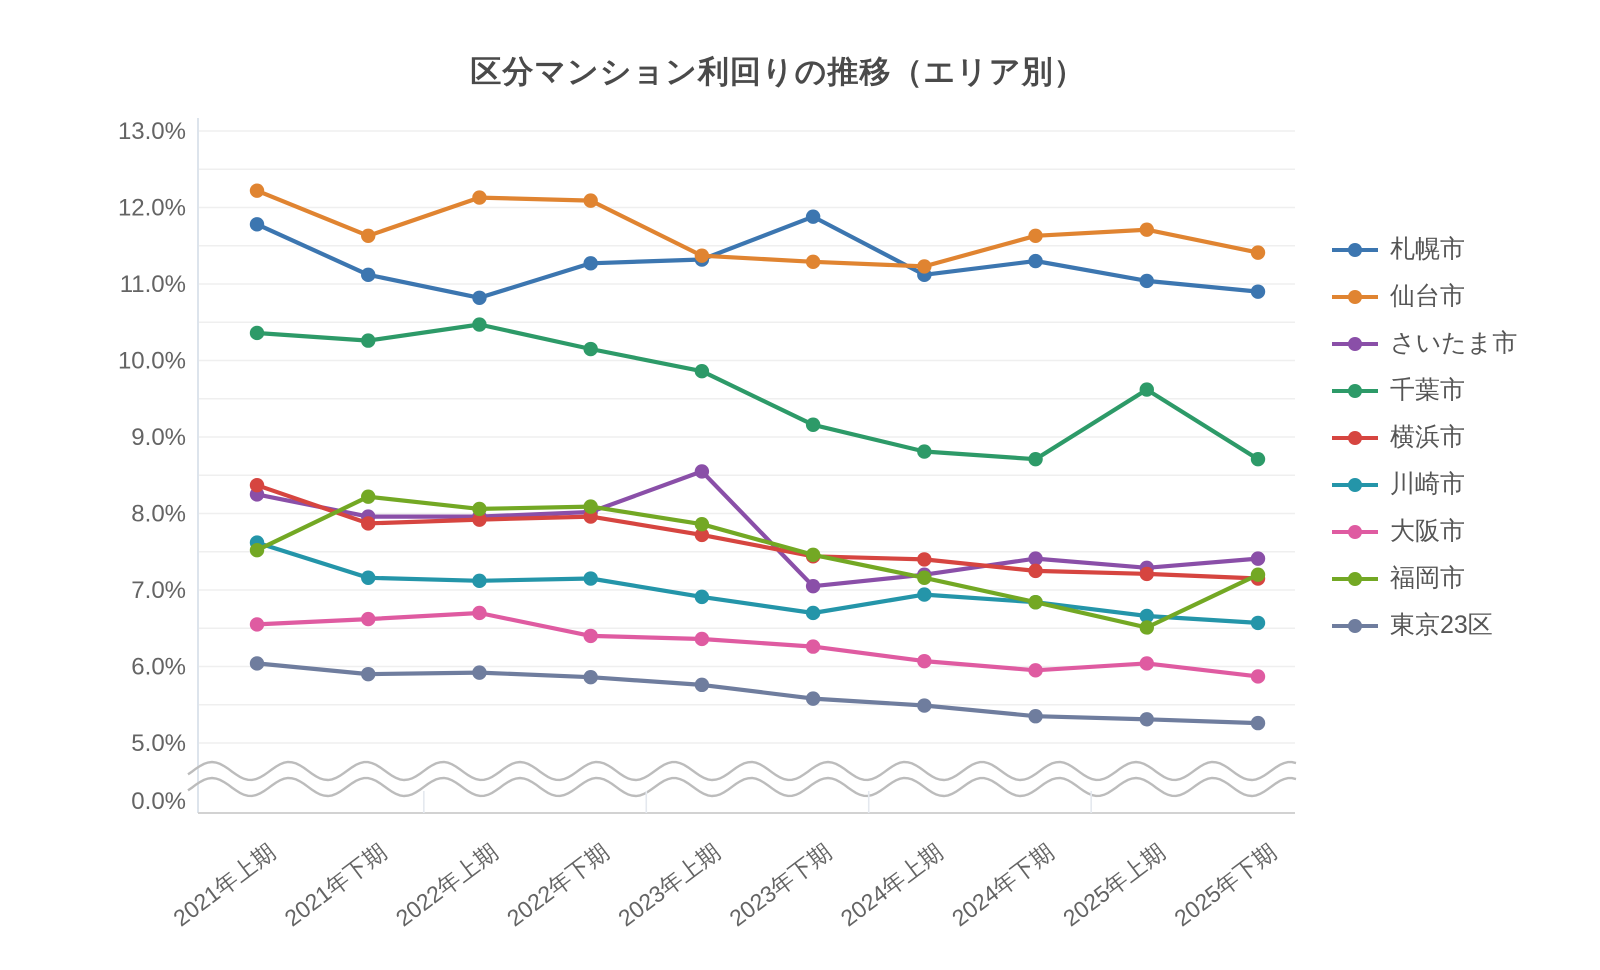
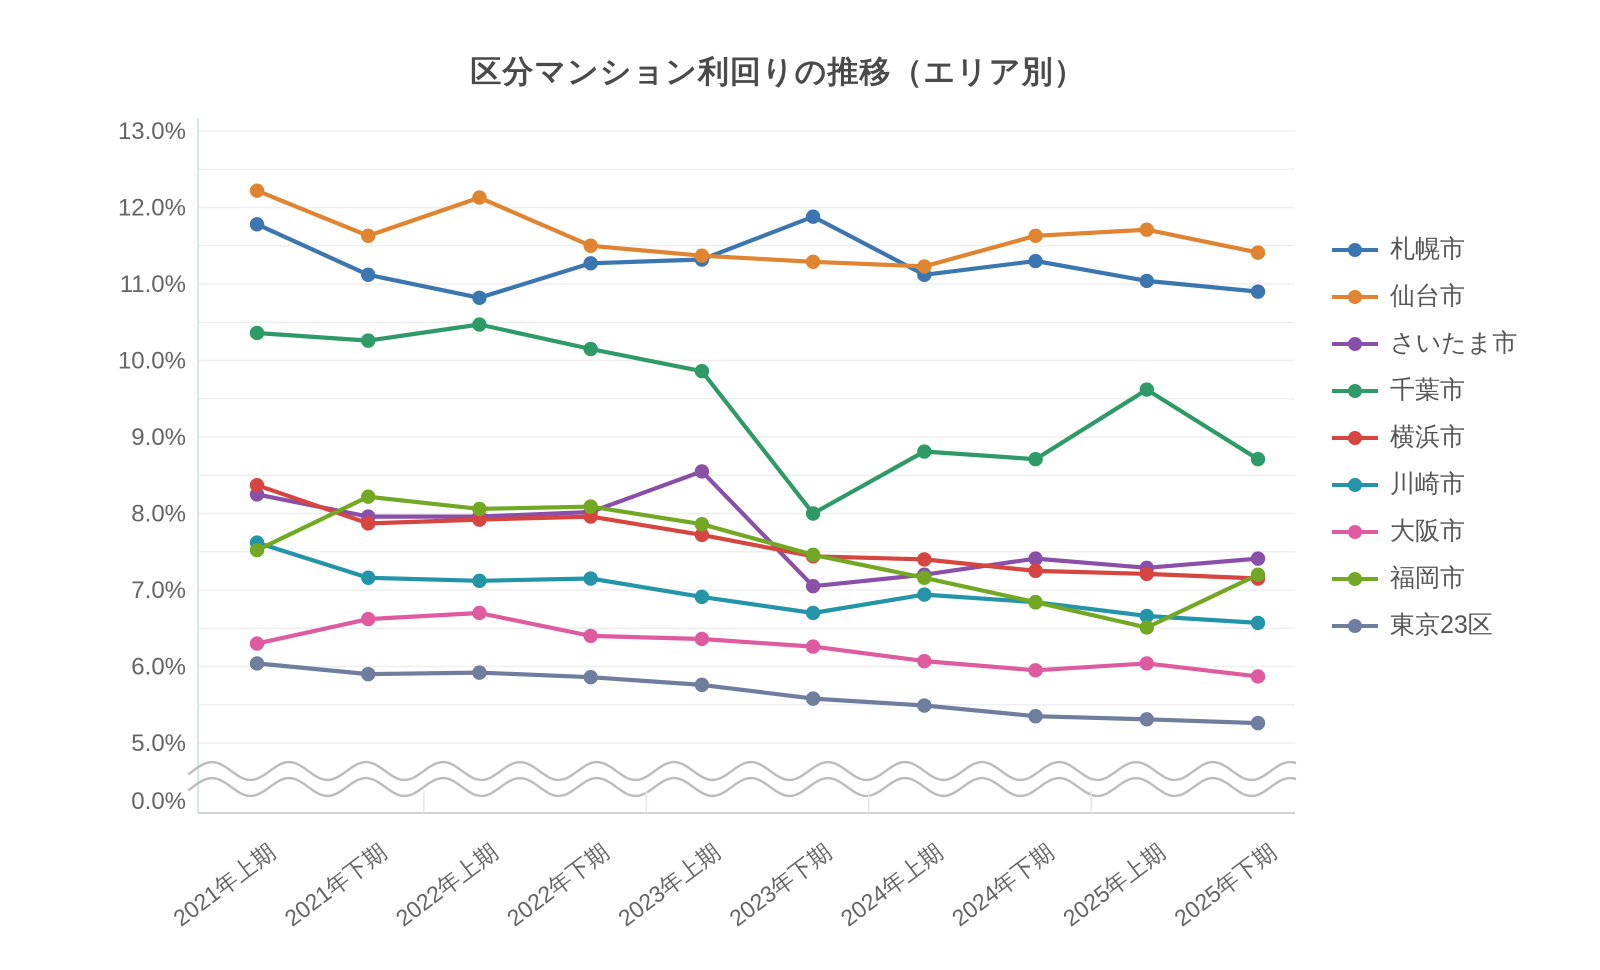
大阪市/2021年上期: 6.5% -> 6.3%
仙台市/2022年下期: 12.1% -> 11.5%
千葉市/2023年下期: 9.2% -> 8.0%
